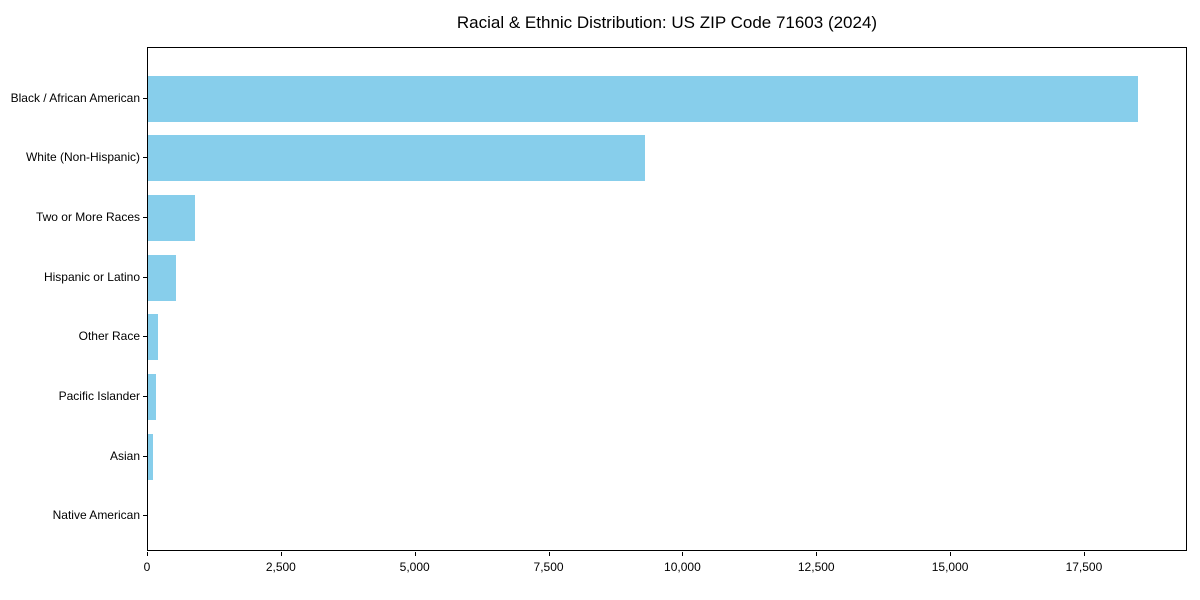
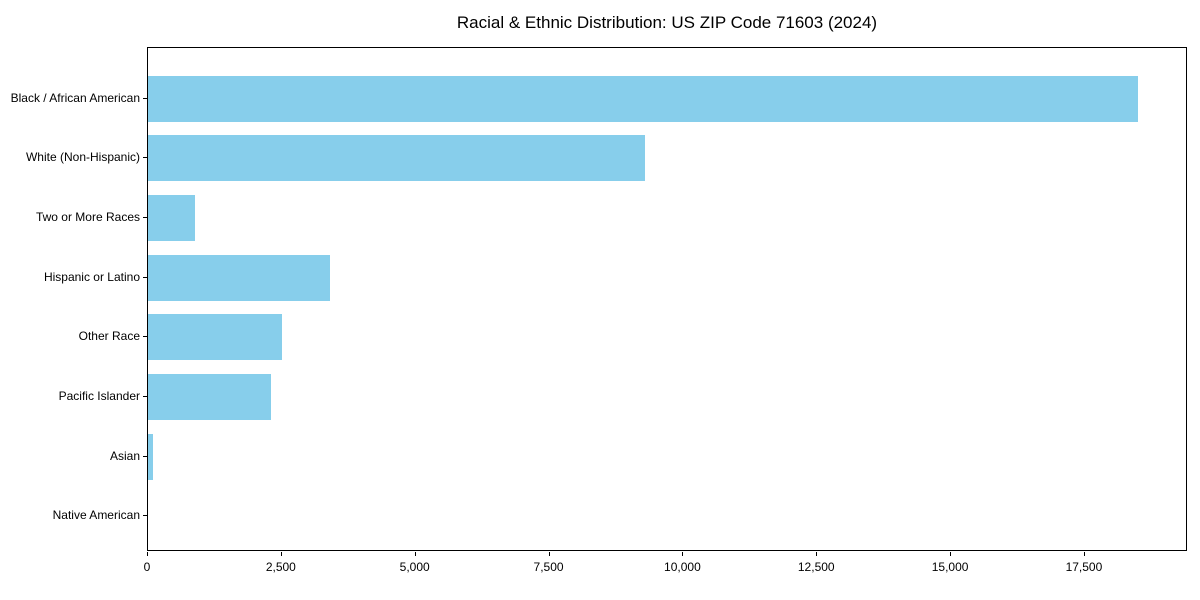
Hispanic or Latino: 500 -> 3400
Other Race: 200 -> 2500
Pacific Islander: 200 -> 2300
